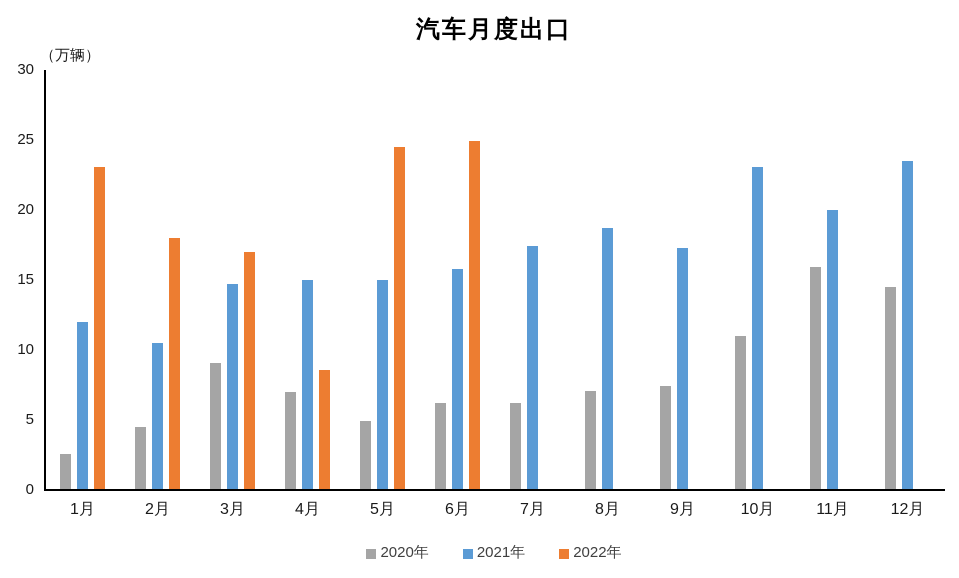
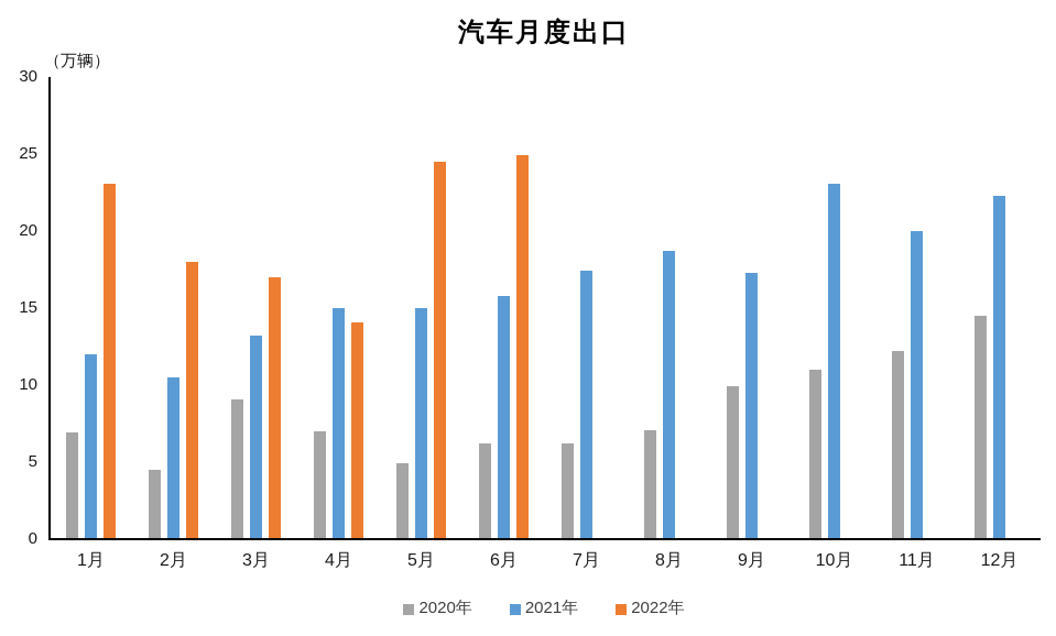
2020年/1月: 2.6 -> 6.9
2021年/3月: 14.7 -> 13.2
2022年/4月: 8.6 -> 14.1
2020年/9月: 7.4 -> 9.9
2020年/11月: 15.9 -> 12.2
2021年/12月: 23.5 -> 22.3
